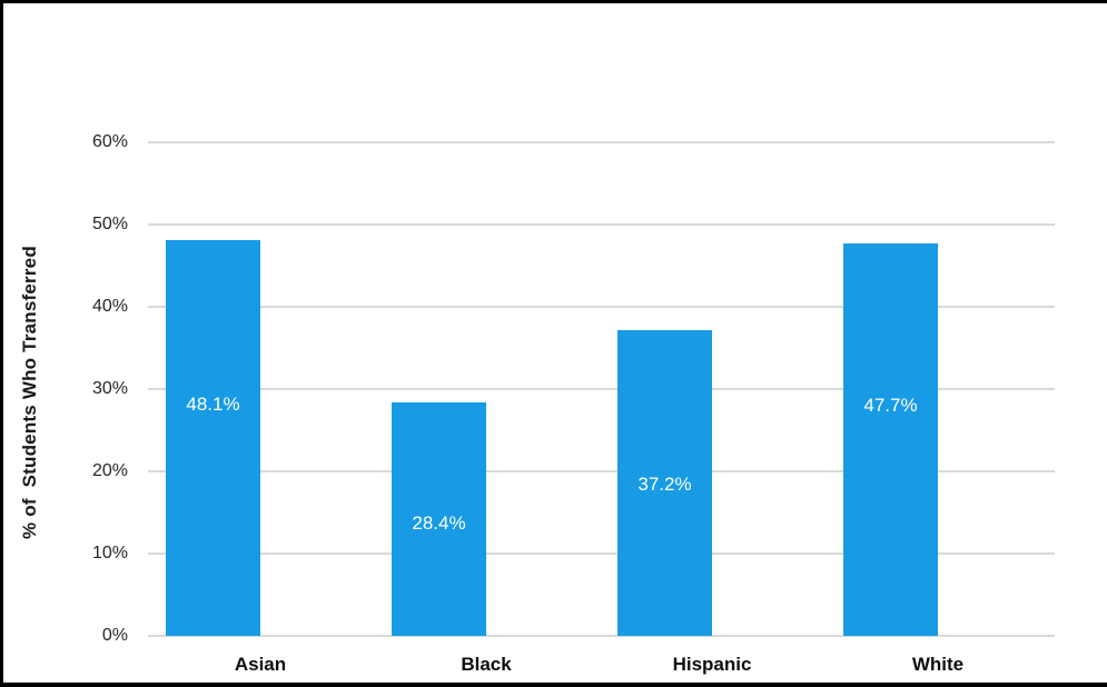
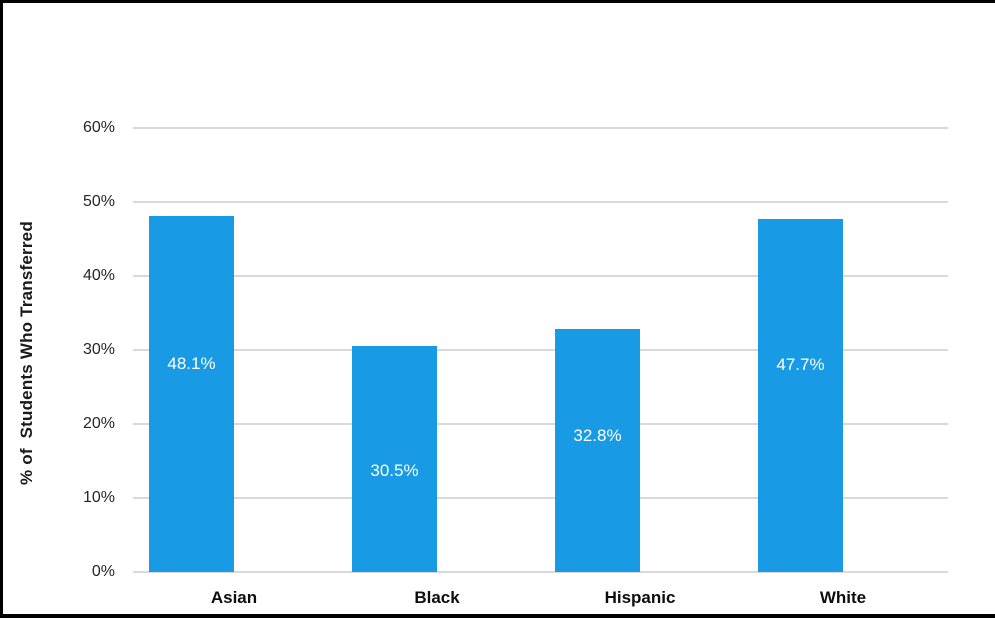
Black: 28.4% -> 30.5%
Hispanic: 37.2% -> 32.8%
